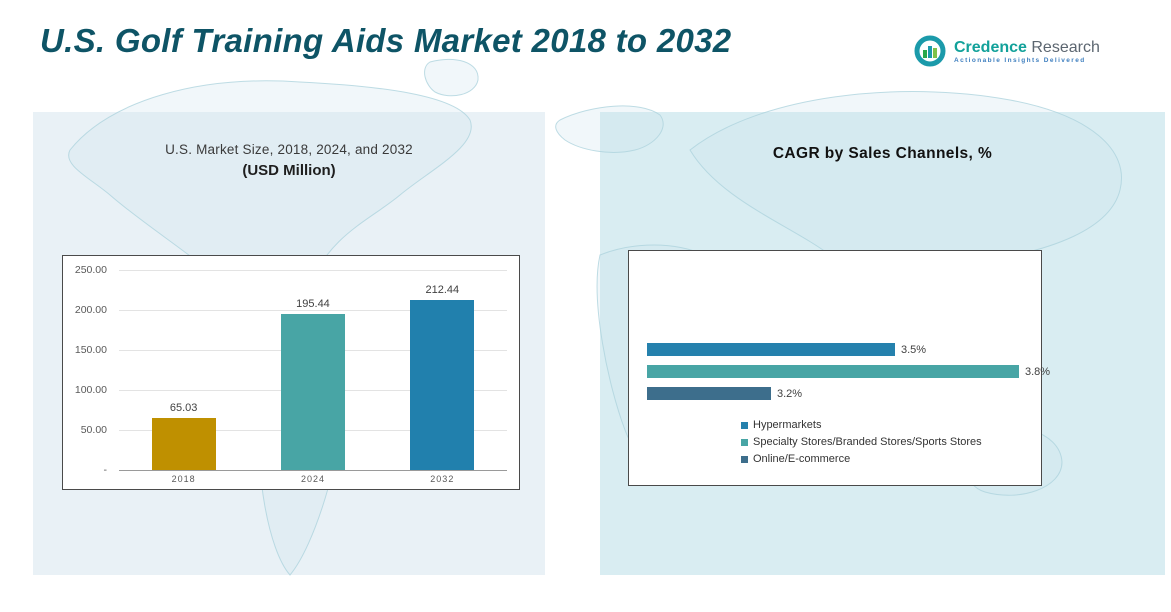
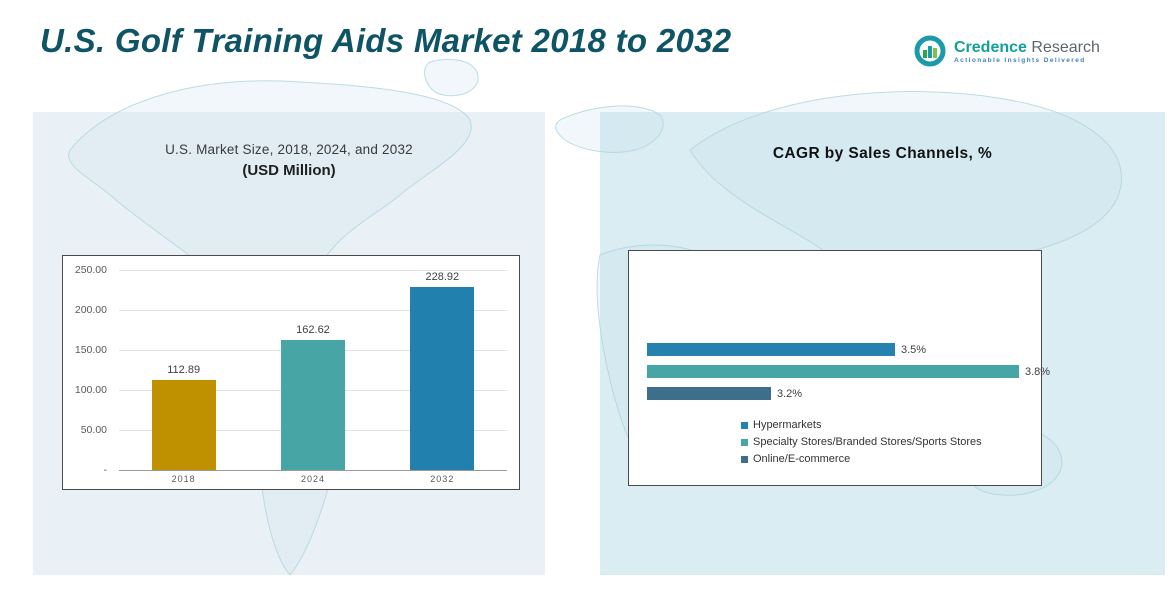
U.S. Market Size, 2018, 2024, and 2032 (USD Million)/2018: 65.03 -> 112.89
U.S. Market Size, 2018, 2024, and 2032 (USD Million)/2024: 195.44 -> 162.62
U.S. Market Size, 2018, 2024, and 2032 (USD Million)/2032: 212.44 -> 228.92
